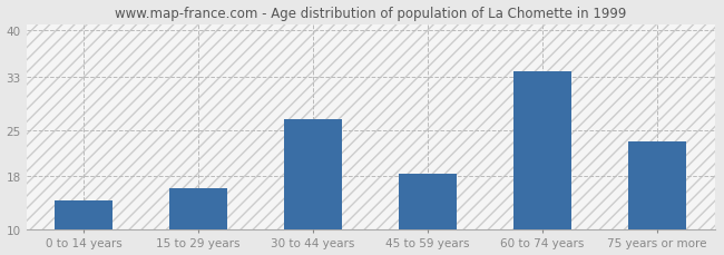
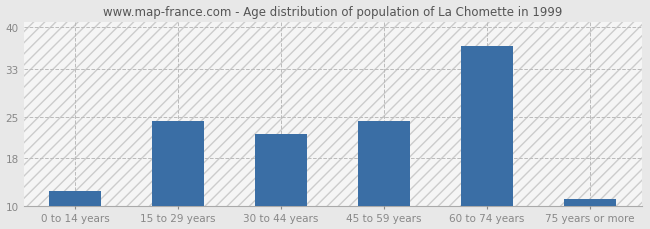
0 to 14 years: 14.4 -> 12.5
15 to 29 years: 16.2 -> 24.3
30 to 44 years: 26.6 -> 22.0
45 to 59 years: 18.4 -> 24.3
60 to 74 years: 33.8 -> 36.8
75 years or more: 23.2 -> 11.2
